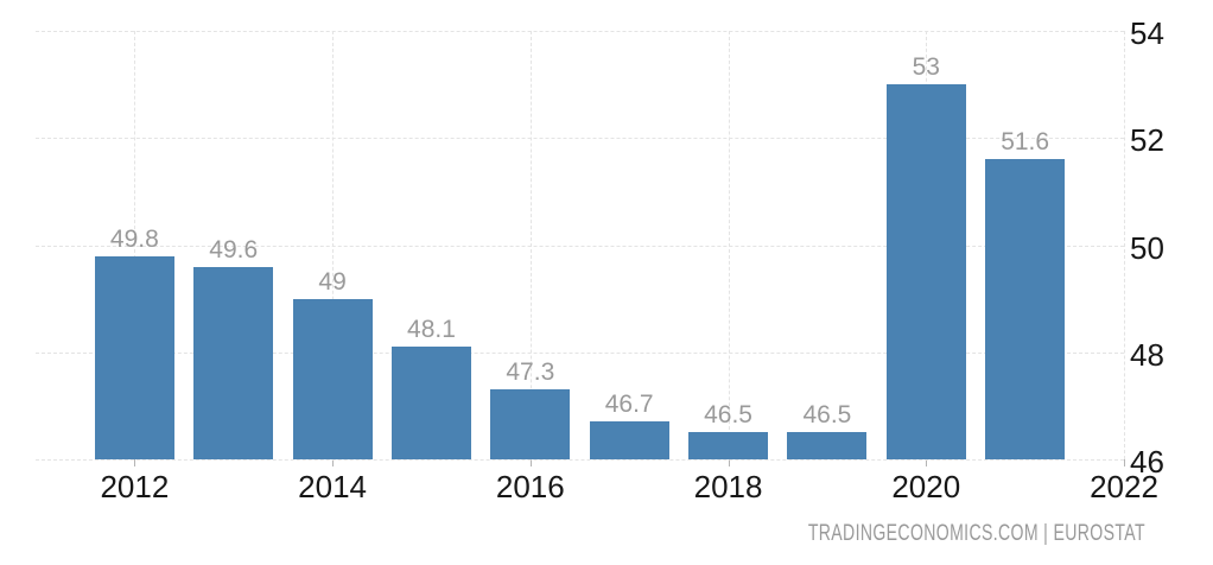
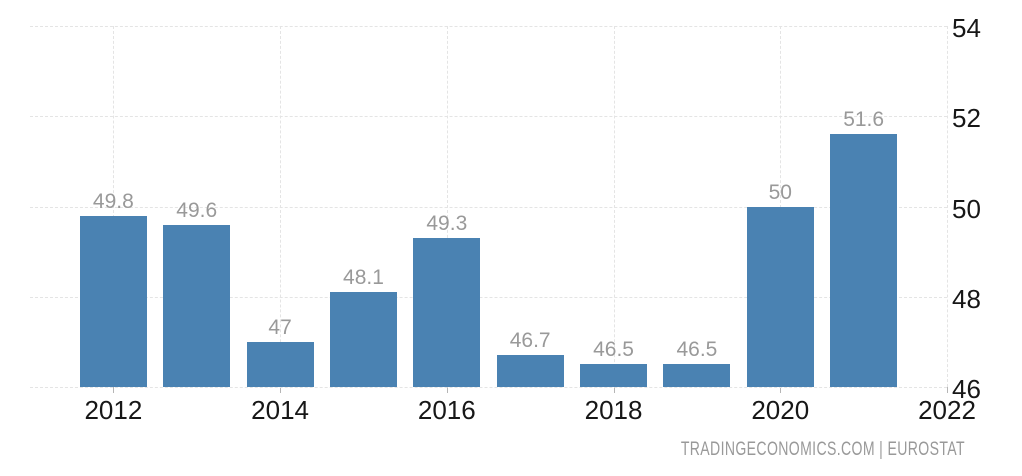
2014: 49 -> 47
2016: 47.3 -> 49.3
2020: 53 -> 50
